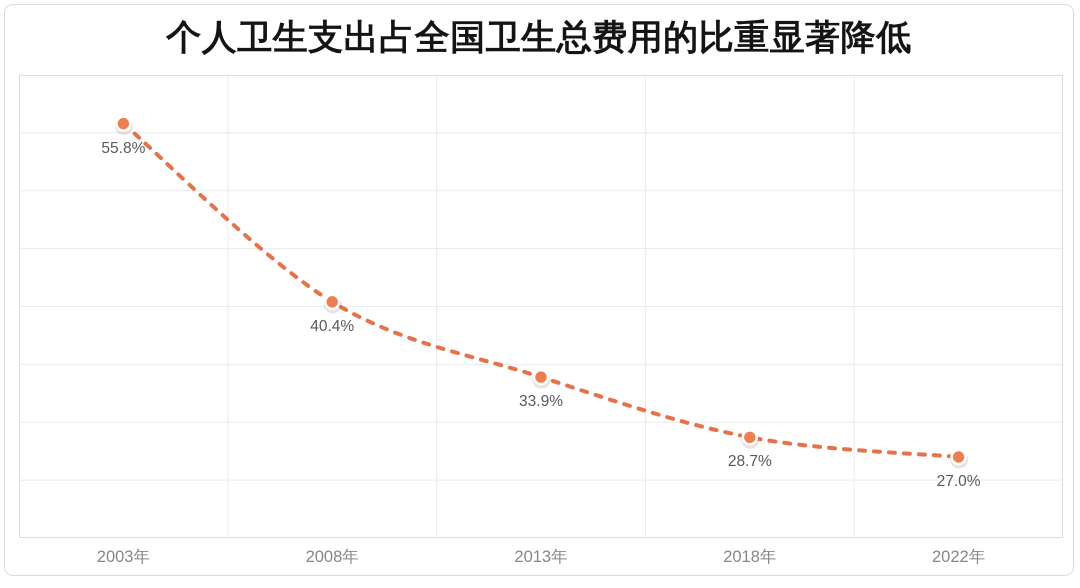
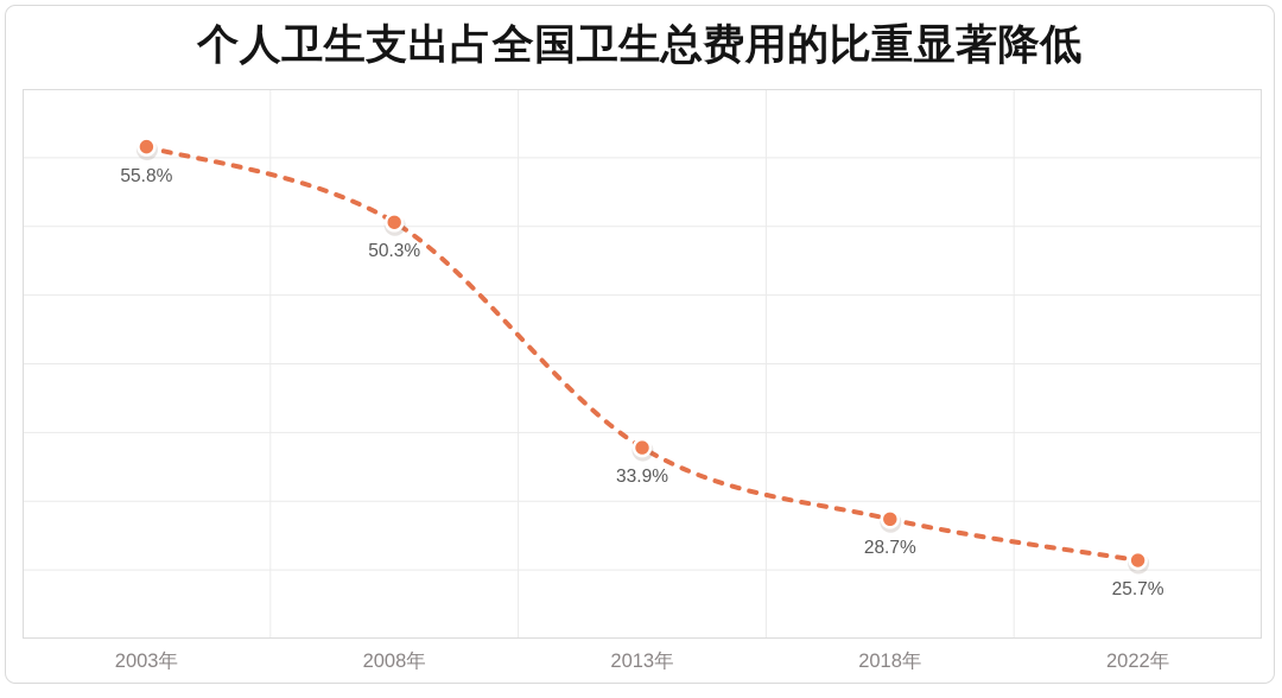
2008年: 40.4% -> 50.3%
2022年: 27.0% -> 25.7%
